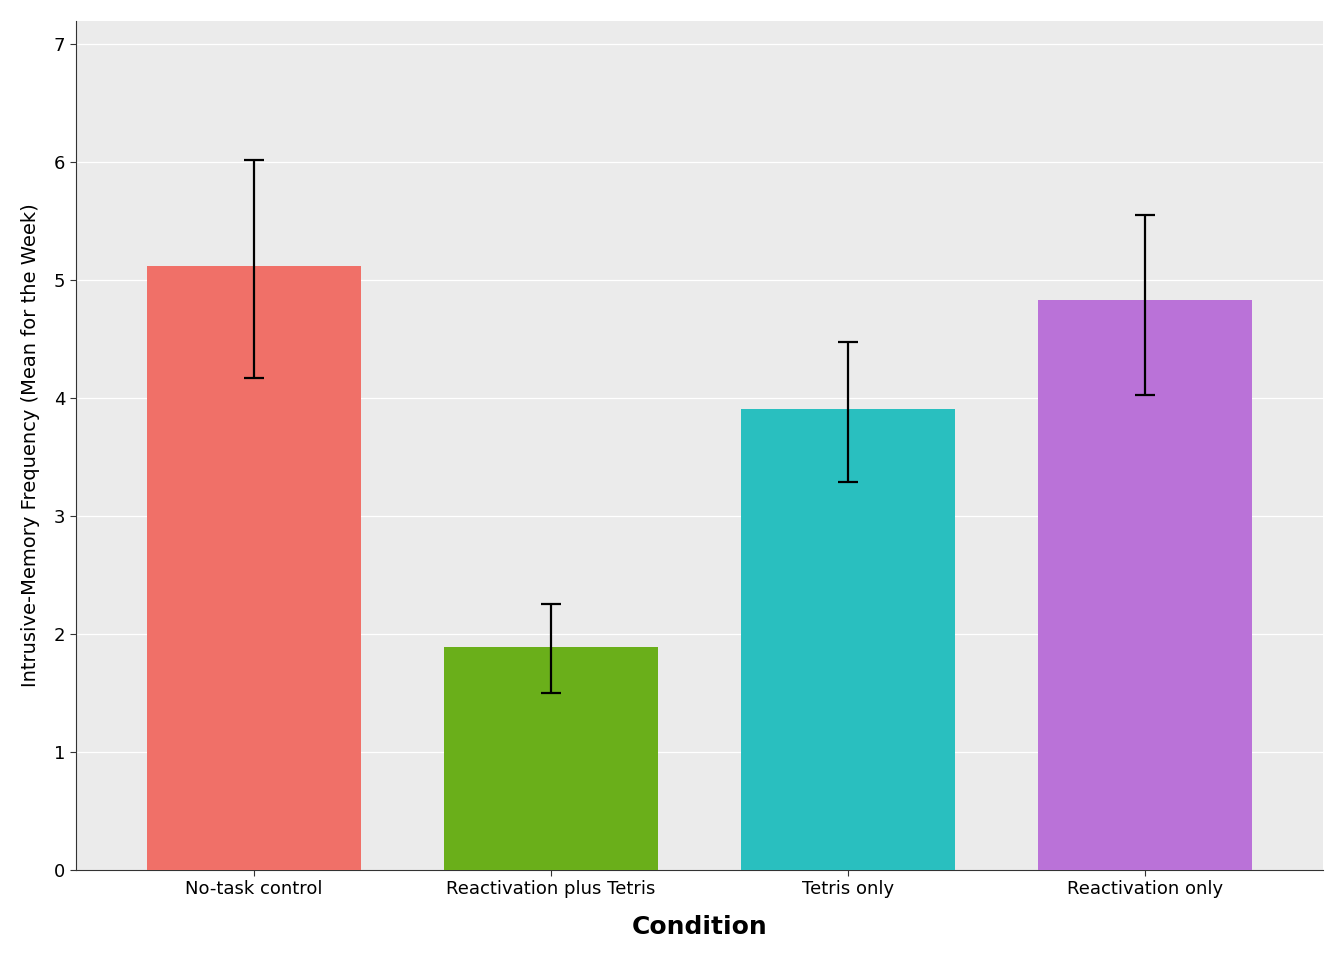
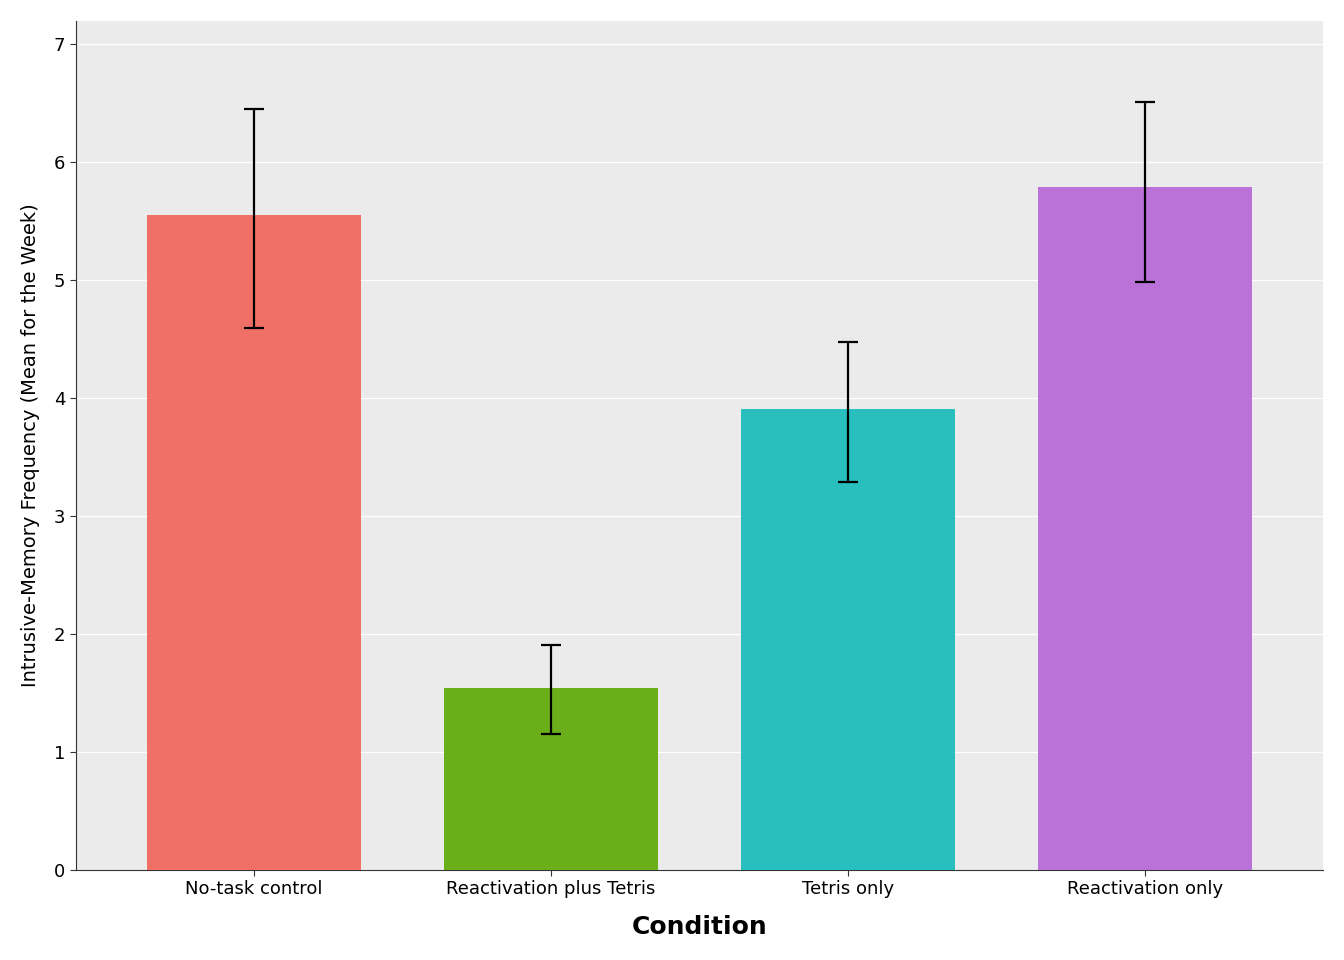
No-task control: 5.12 -> 5.55
Reactivation plus Tetris: 1.89 -> 1.54
Reactivation only: 4.83 -> 5.79
